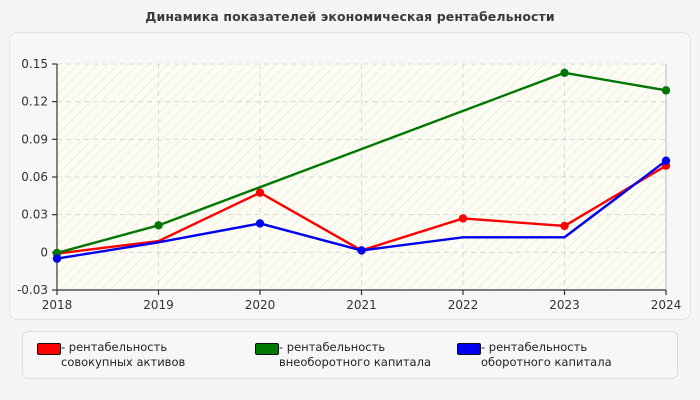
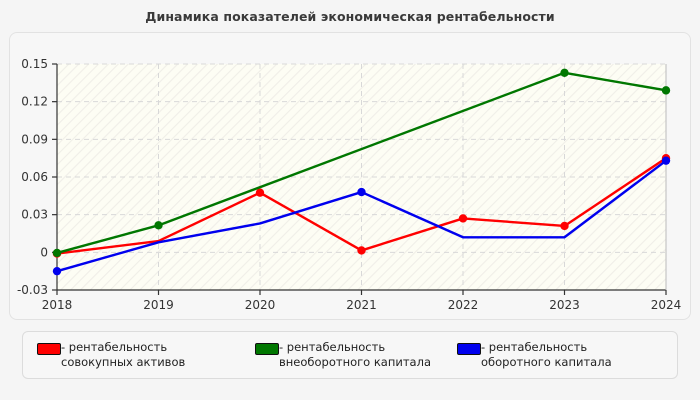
- рентабельность оборотного капитала/2018: -0.005 -> -0.015
- рентабельность оборотного капитала/2021: 0.002 -> 0.048
- рентабельность совокупных активов/2024: 0.069 -> 0.075
